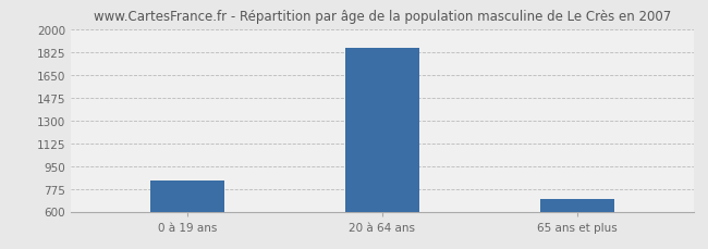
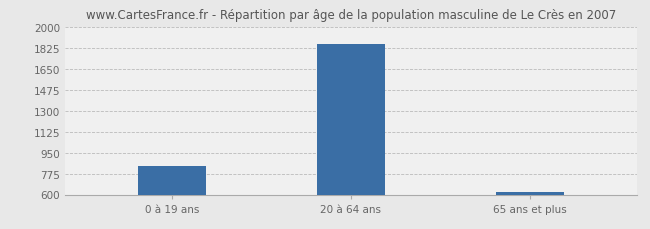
65 ans et plus: 700 -> 620
